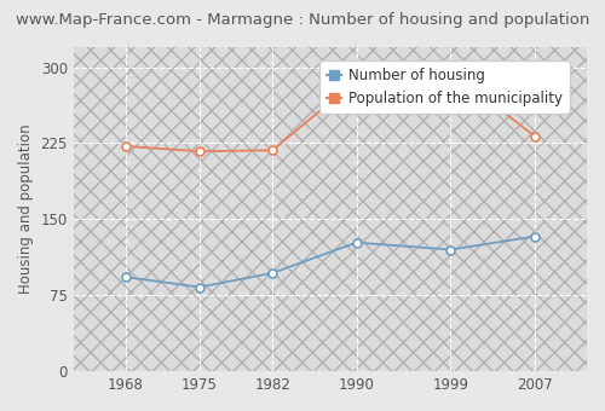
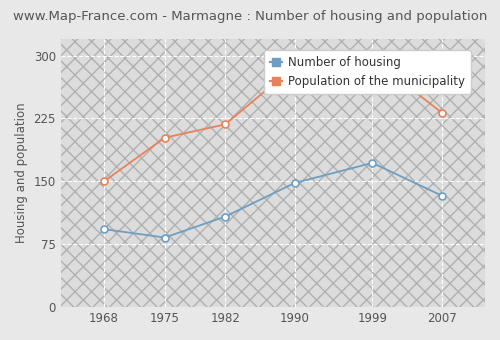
Population of the municipality/1968: 222 -> 150
Population of the municipality/1975: 217 -> 202
Number of housing/1982: 97 -> 108
Number of housing/1990: 127 -> 148
Number of housing/1999: 120 -> 172
